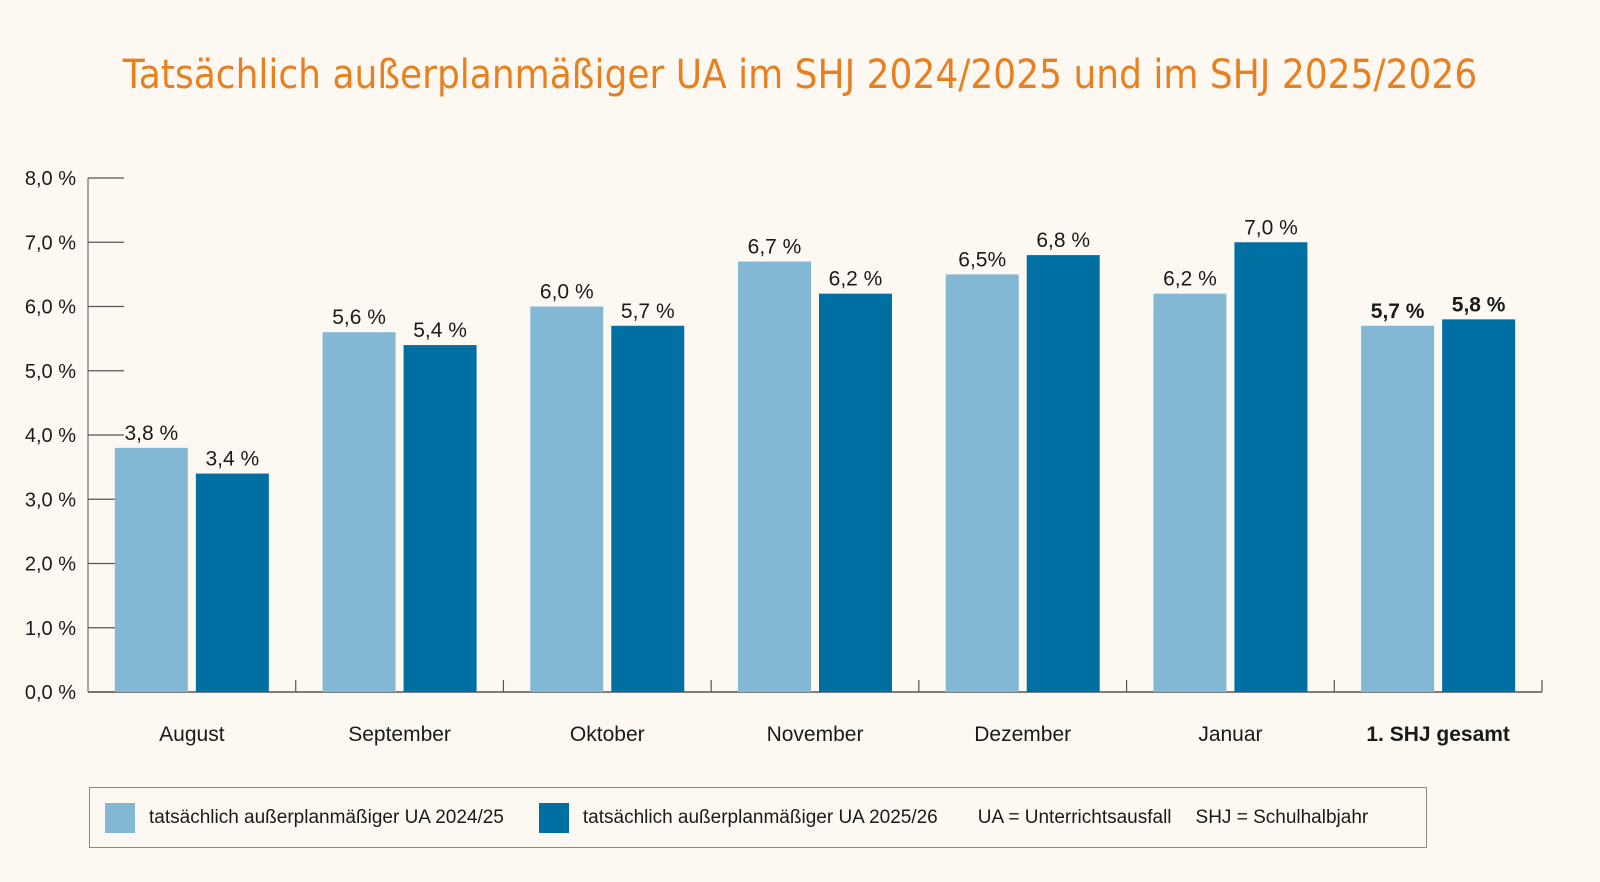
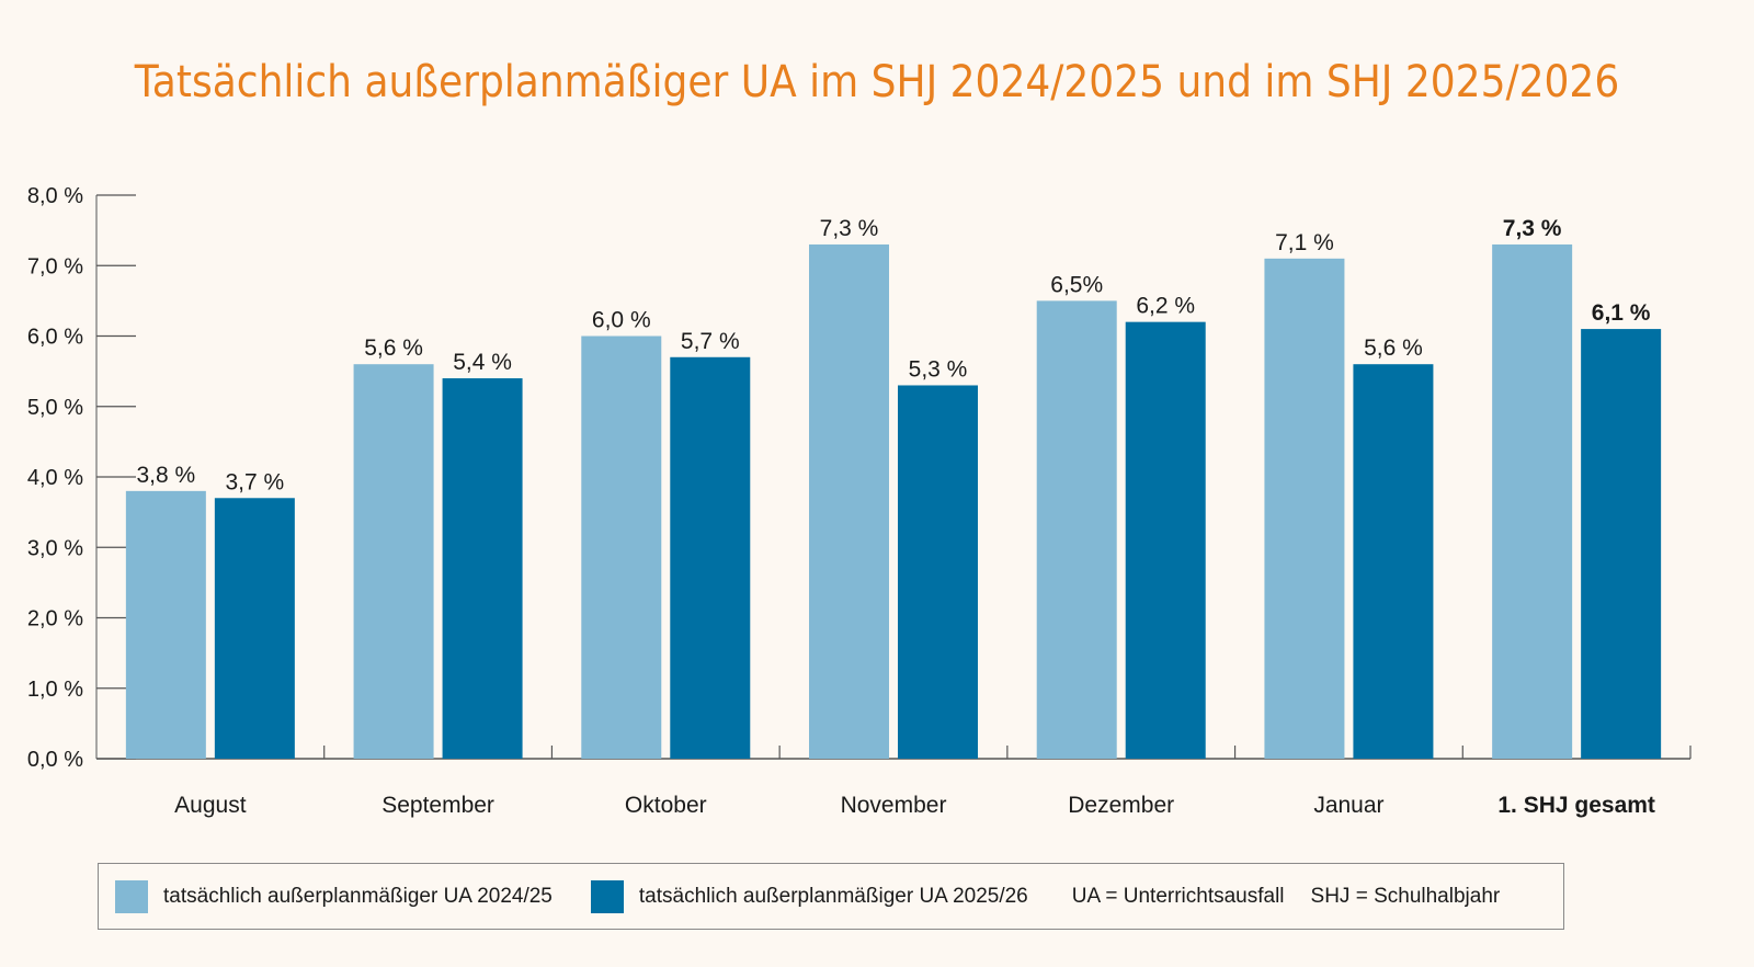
tatsächlich außerplanmäßiger UA 2025/26/August: 3,4 -> 3,7
tatsächlich außerplanmäßiger UA 2024/25/November: 6,7 -> 7,3
tatsächlich außerplanmäßiger UA 2025/26/November: 6,2 -> 5,3
tatsächlich außerplanmäßiger UA 2025/26/Dezember: 6,8 -> 6,2
tatsächlich außerplanmäßiger UA 2024/25/Januar: 6,2 -> 7,1
tatsächlich außerplanmäßiger UA 2025/26/Januar: 7,0 -> 5,6
tatsächlich außerplanmäßiger UA 2024/25/1. SHJ gesamt: 5,7 -> 7,3
tatsächlich außerplanmäßiger UA 2025/26/1. SHJ gesamt: 5,8 -> 6,1
